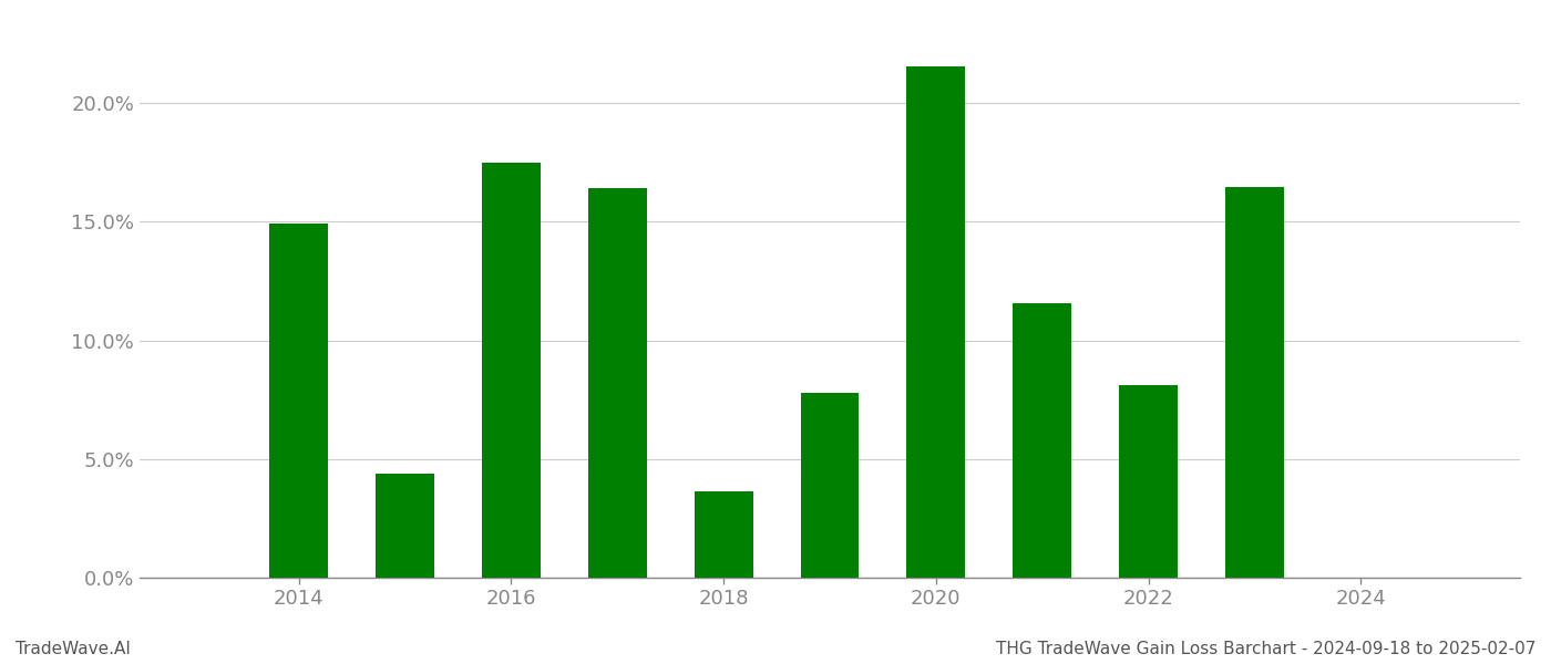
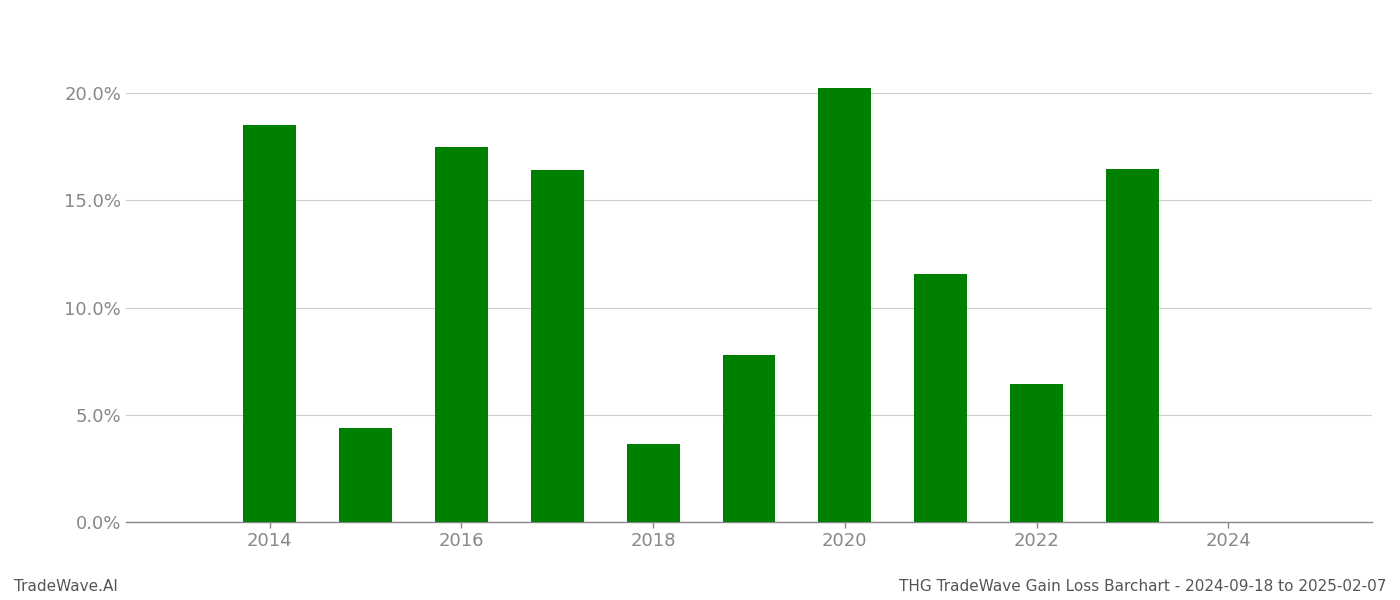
2014: 14.90% -> 18.50%
2020: 21.55% -> 20.25%
2022: 8.10% -> 6.45%
